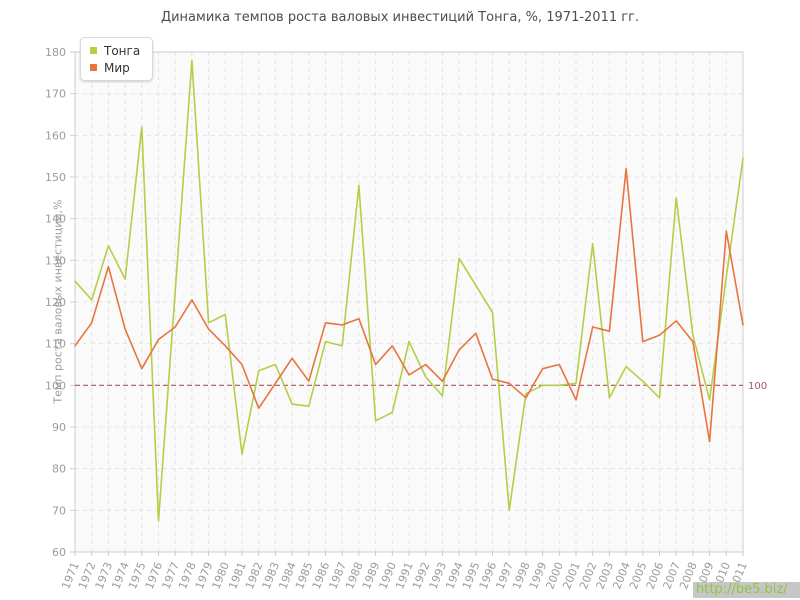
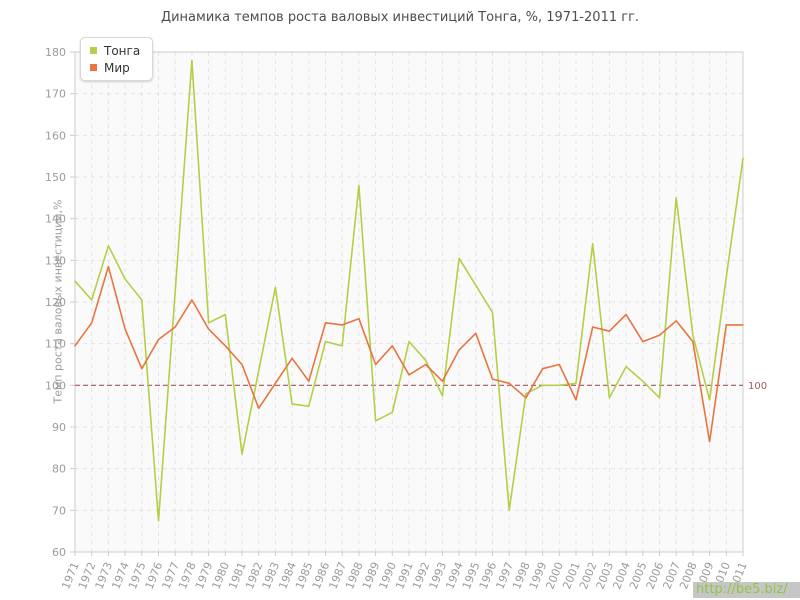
Тонга/1975: 162 -> 120
Тонга/1983: 105 -> 124
Тонга/1992: 102 -> 106
Мир/2004: 152 -> 117
Мир/2010: 137 -> 114
